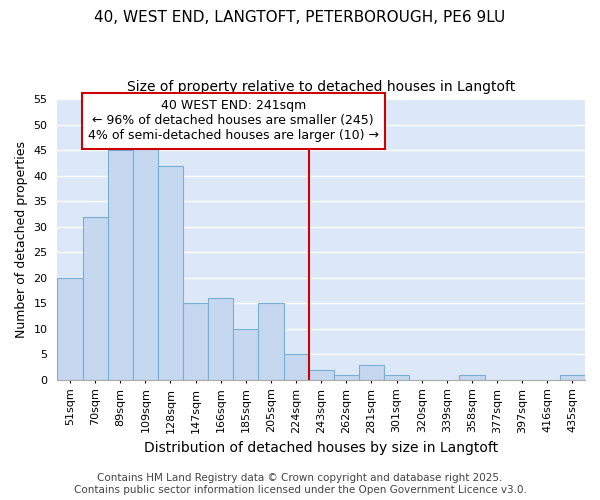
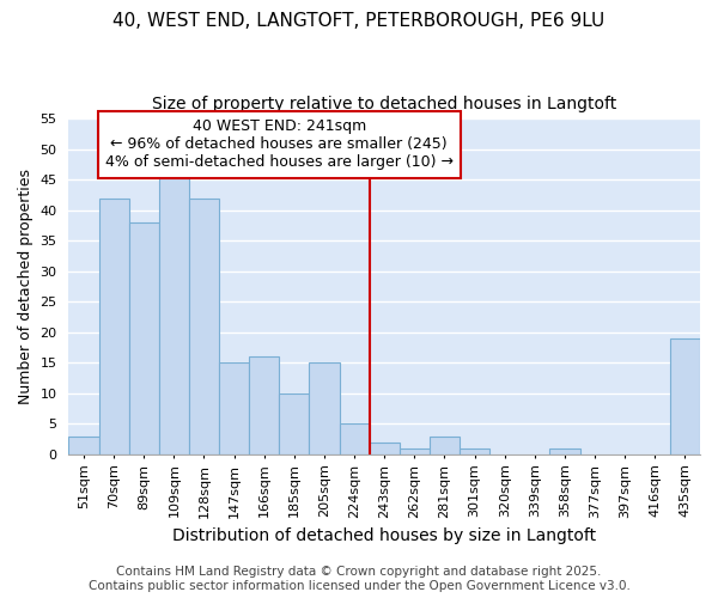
51sqm: 20 -> 3
70sqm: 32 -> 42
89sqm: 45 -> 38
435sqm: 1 -> 19
